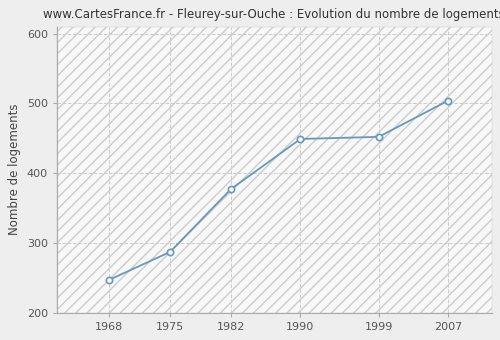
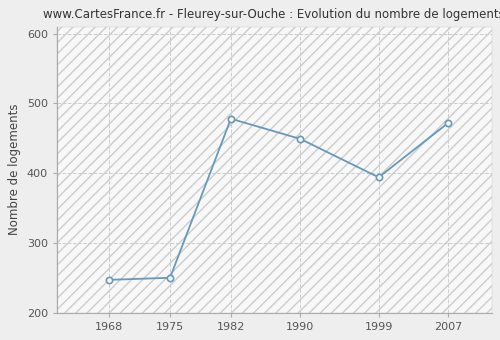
1975: 287 -> 250
1982: 377 -> 478
1999: 452 -> 394
2007: 504 -> 472
